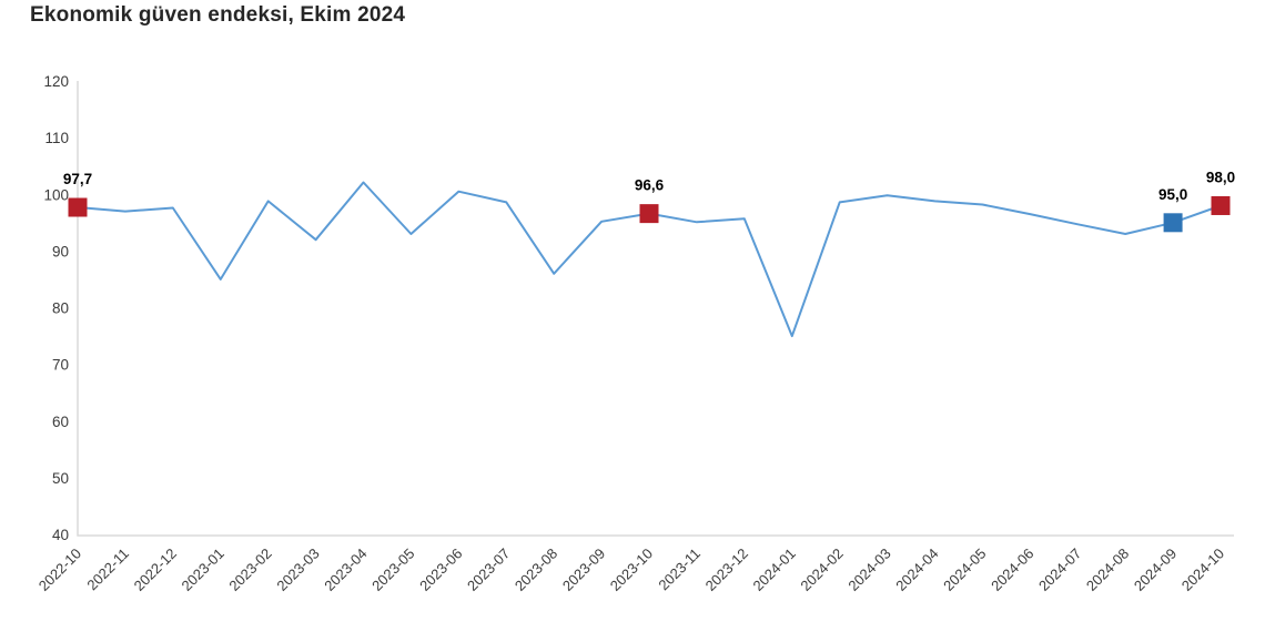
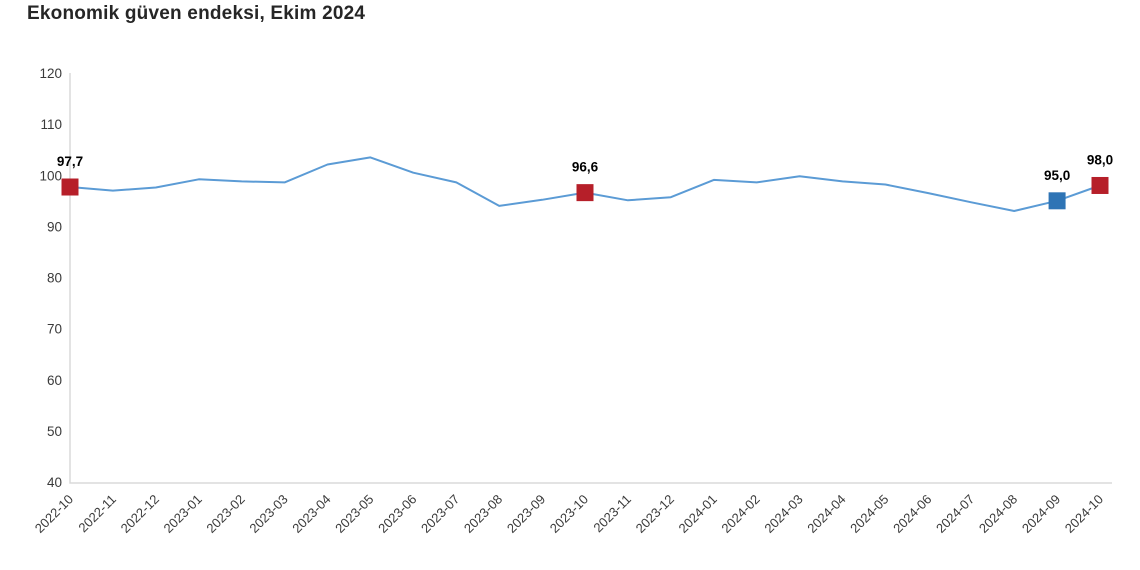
2023-01: 85 -> 99
2023-03: 92 -> 99
2023-05: 93 -> 104
2023-08: 86 -> 94
2024-01: 75 -> 99
